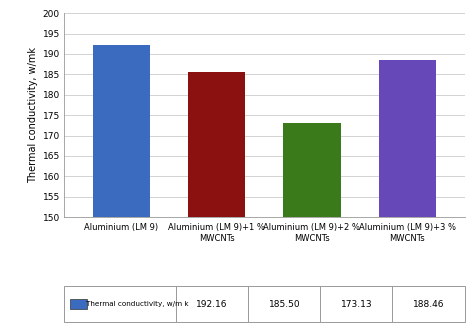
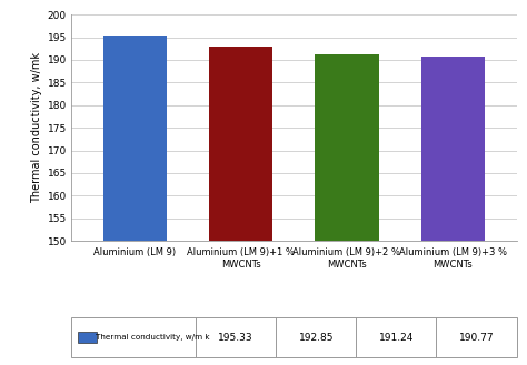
Aluminium (LM 9): 192.16 -> 195.33
Aluminium (LM 9)+1 % MWCNTs: 185.50 -> 192.85
Aluminium (LM 9)+2 % MWCNTs: 173.13 -> 191.24
Aluminium (LM 9)+3 % MWCNTs: 188.46 -> 190.77
